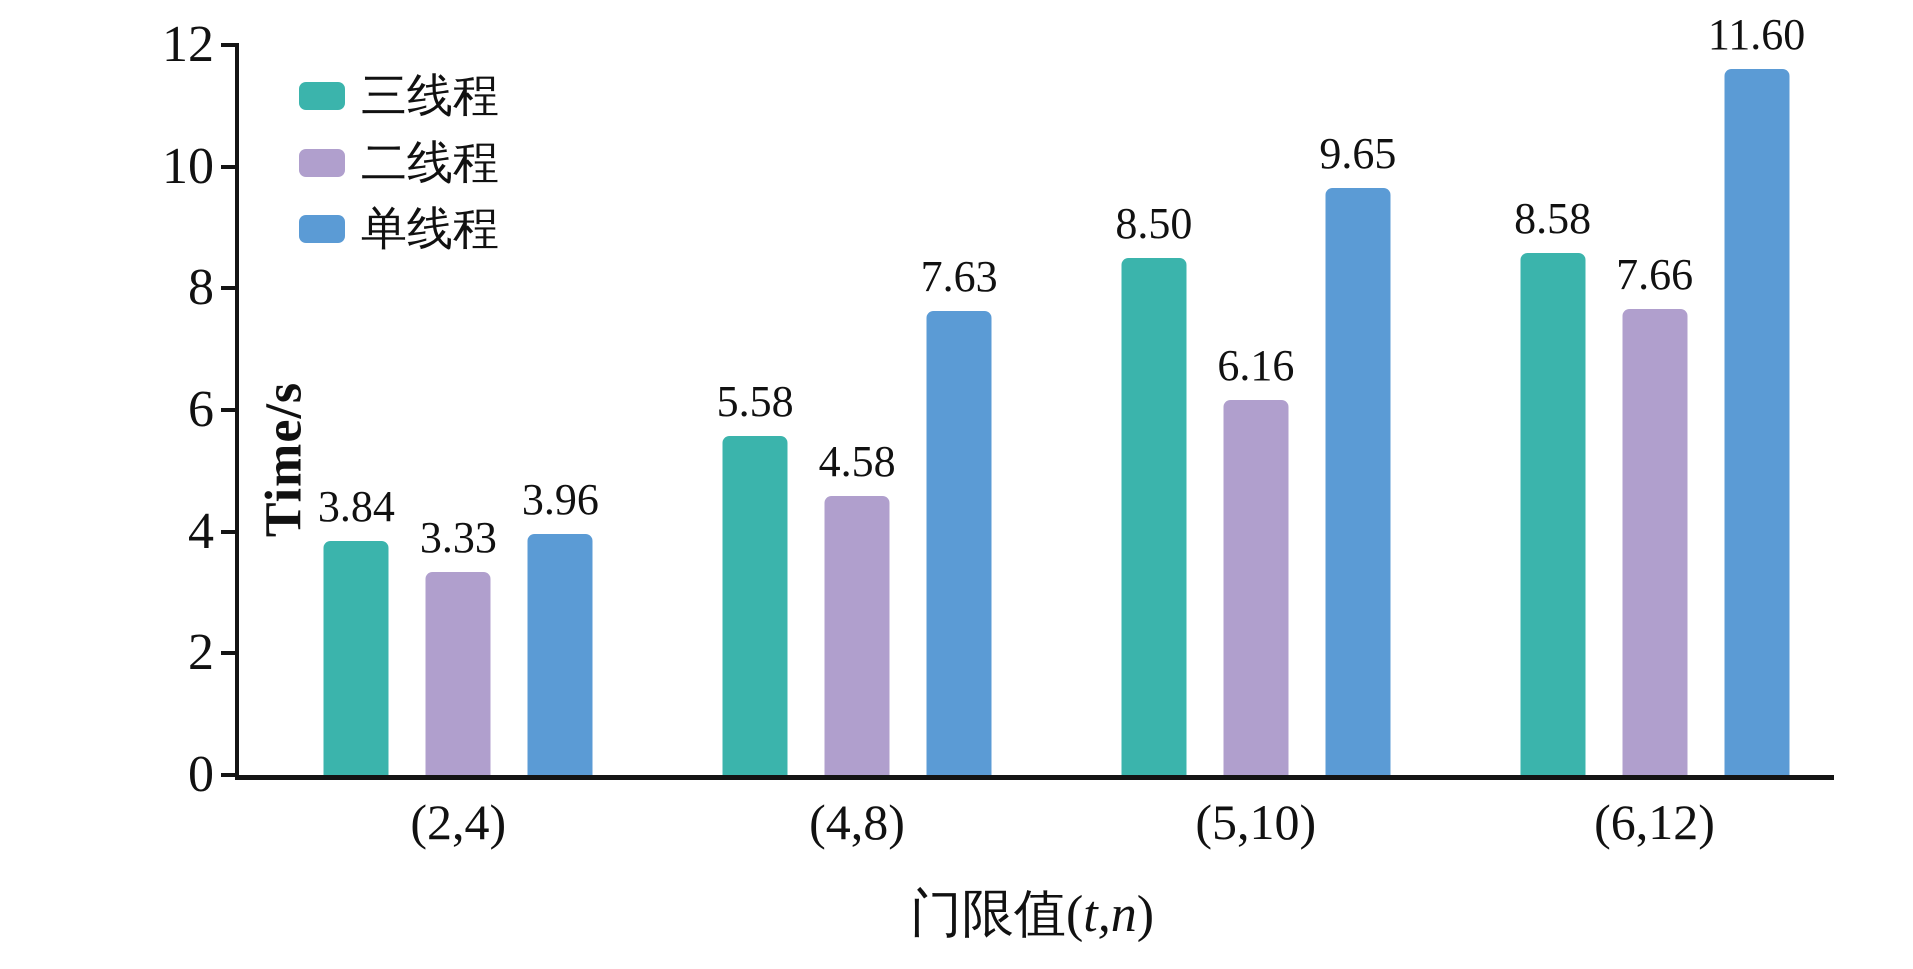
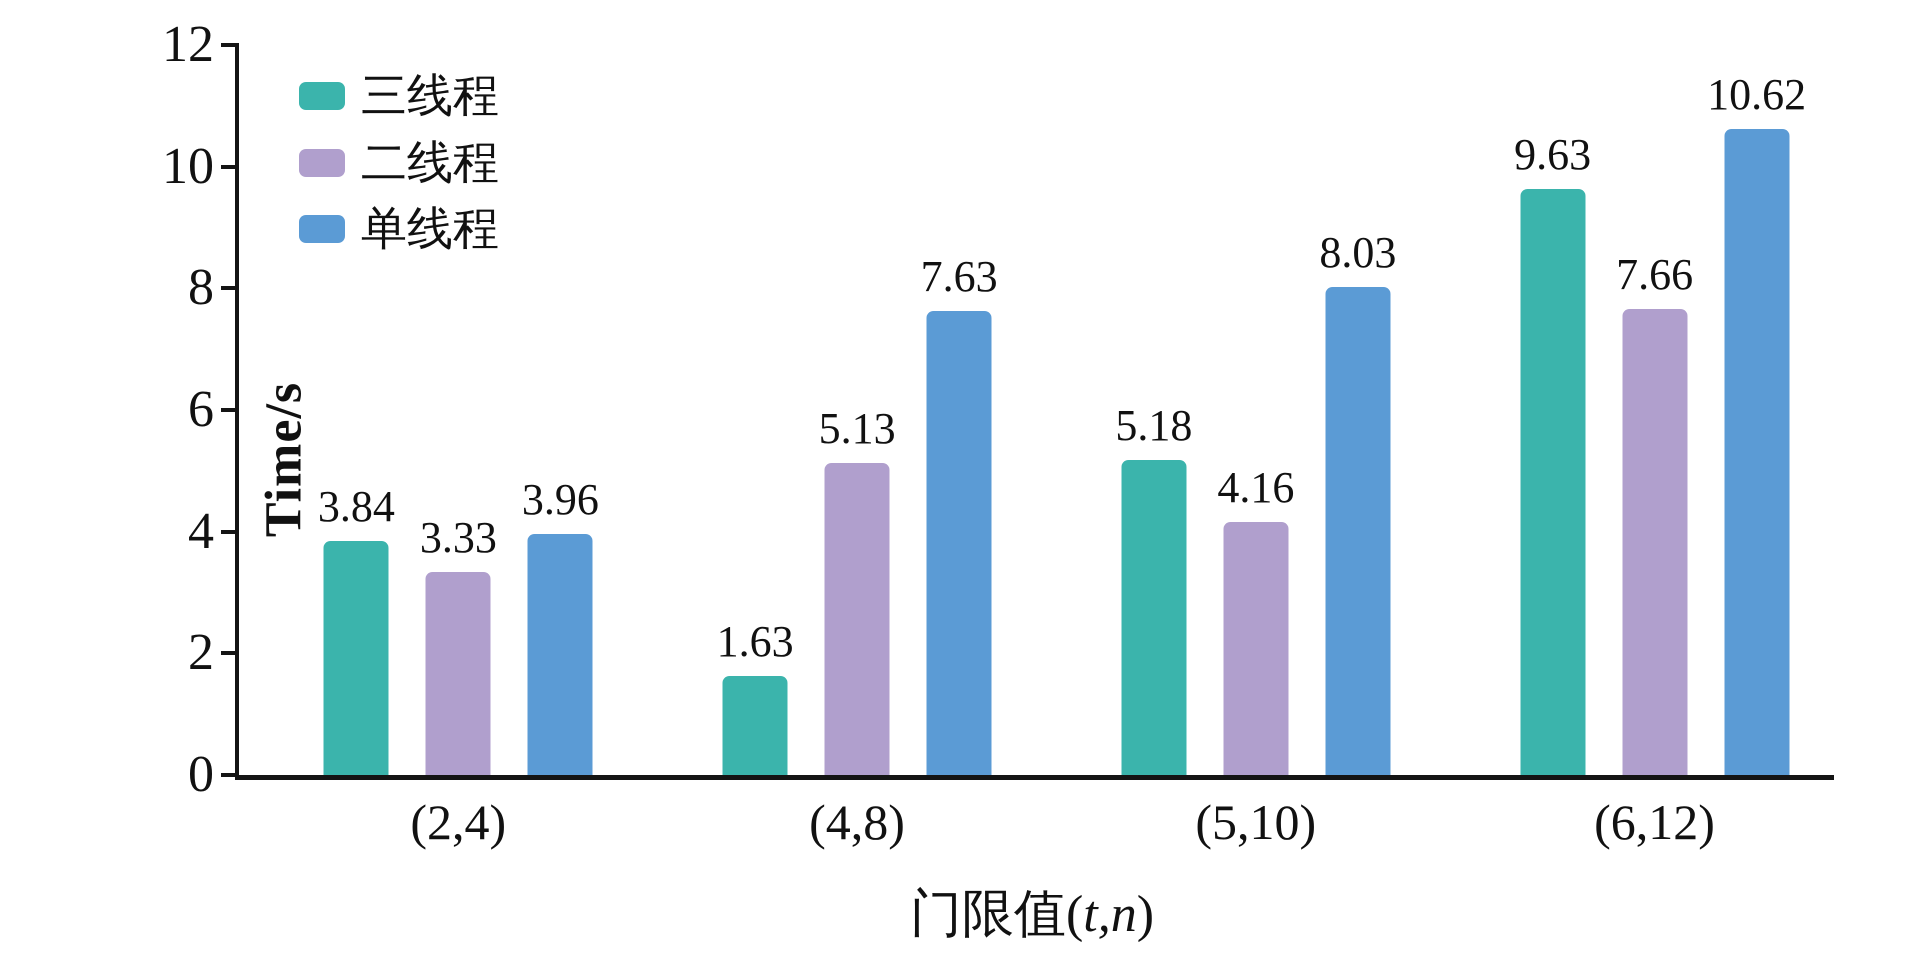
三线程/(4,8): 5.58 -> 1.63
二线程/(4,8): 4.58 -> 5.13
三线程/(5,10): 8.50 -> 5.18
二线程/(5,10): 6.16 -> 4.16
单线程/(5,10): 9.65 -> 8.03
三线程/(6,12): 8.58 -> 9.63
单线程/(6,12): 11.60 -> 10.62
